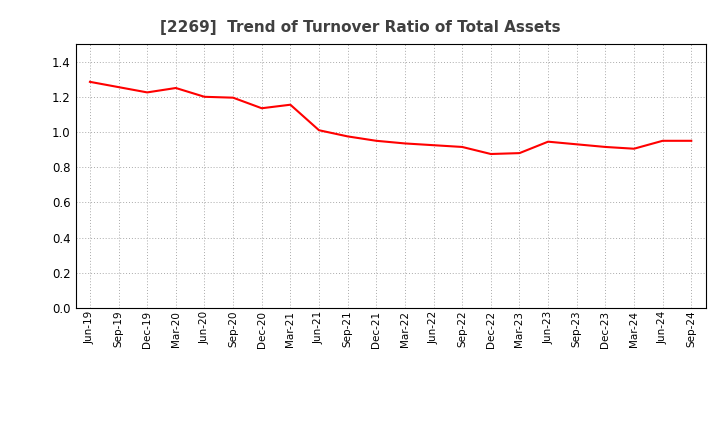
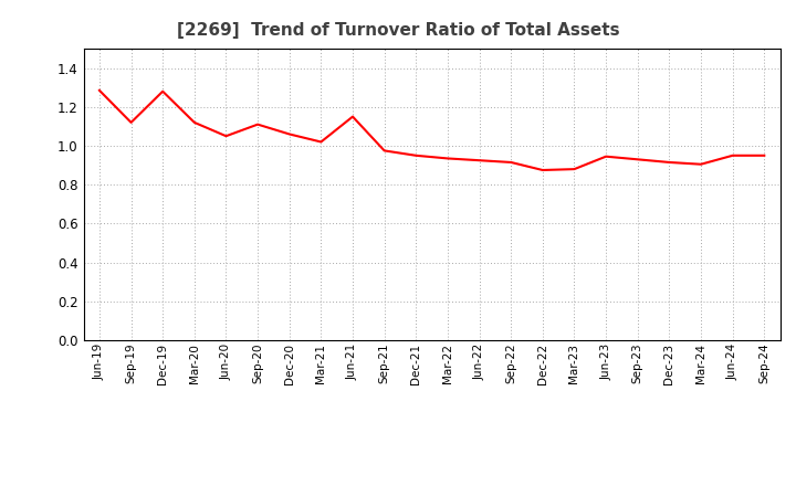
Sep-19: 1.25 -> 1.12
Dec-19: 1.23 -> 1.28
Mar-20: 1.25 -> 1.12
Jun-20: 1.20 -> 1.05
Sep-20: 1.20 -> 1.11
Dec-20: 1.14 -> 1.06
Mar-21: 1.16 -> 1.02
Jun-21: 1.01 -> 1.15
